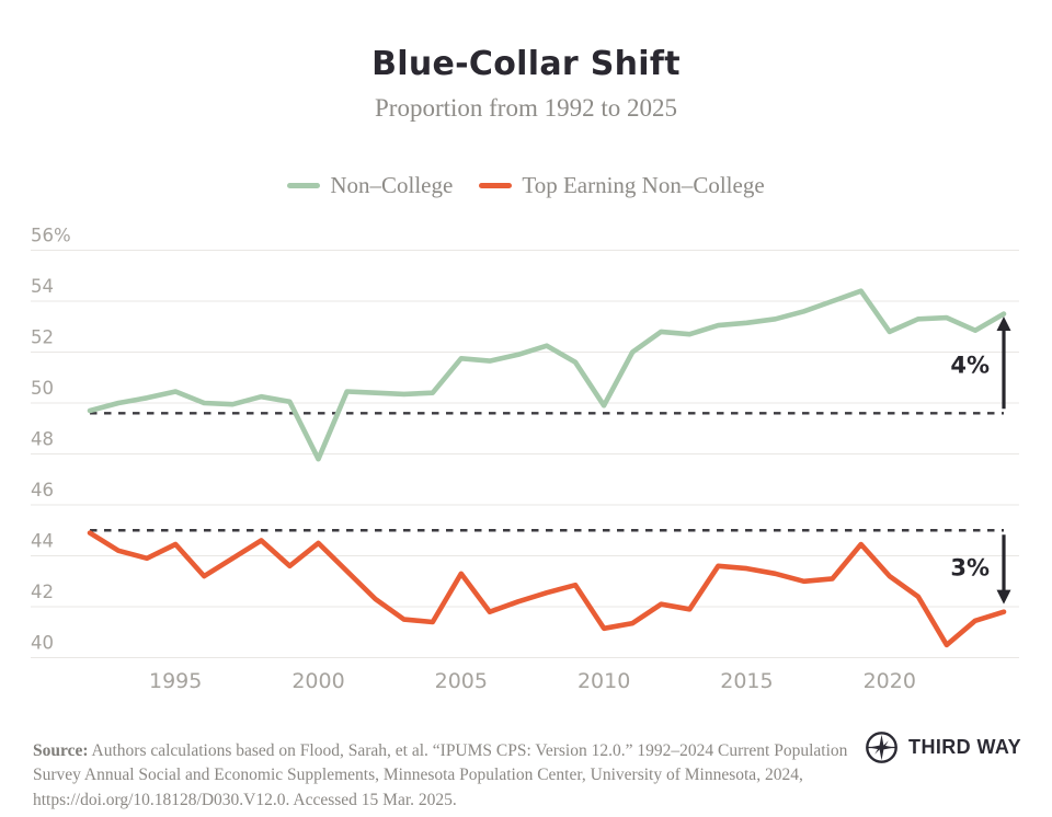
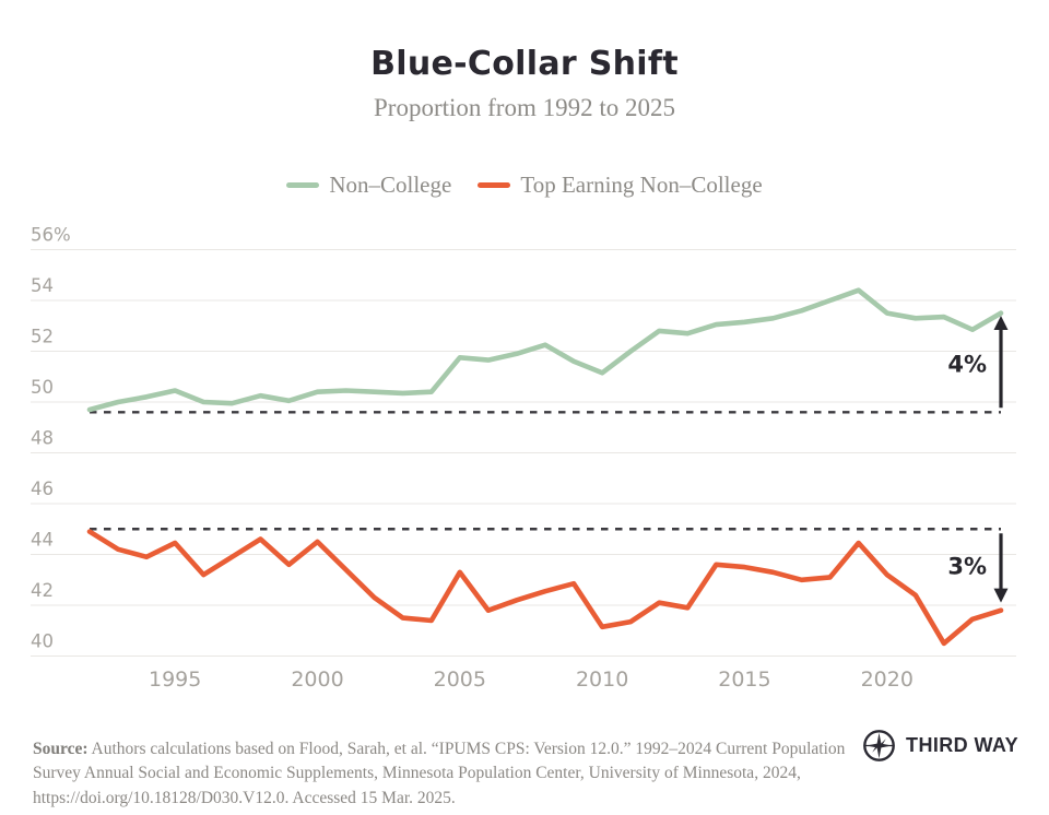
Non–College/2000: 47.8% -> 50.4%
Non–College/2010: 49.9% -> 51.1%
Non–College/2020: 52.8% -> 53.5%
